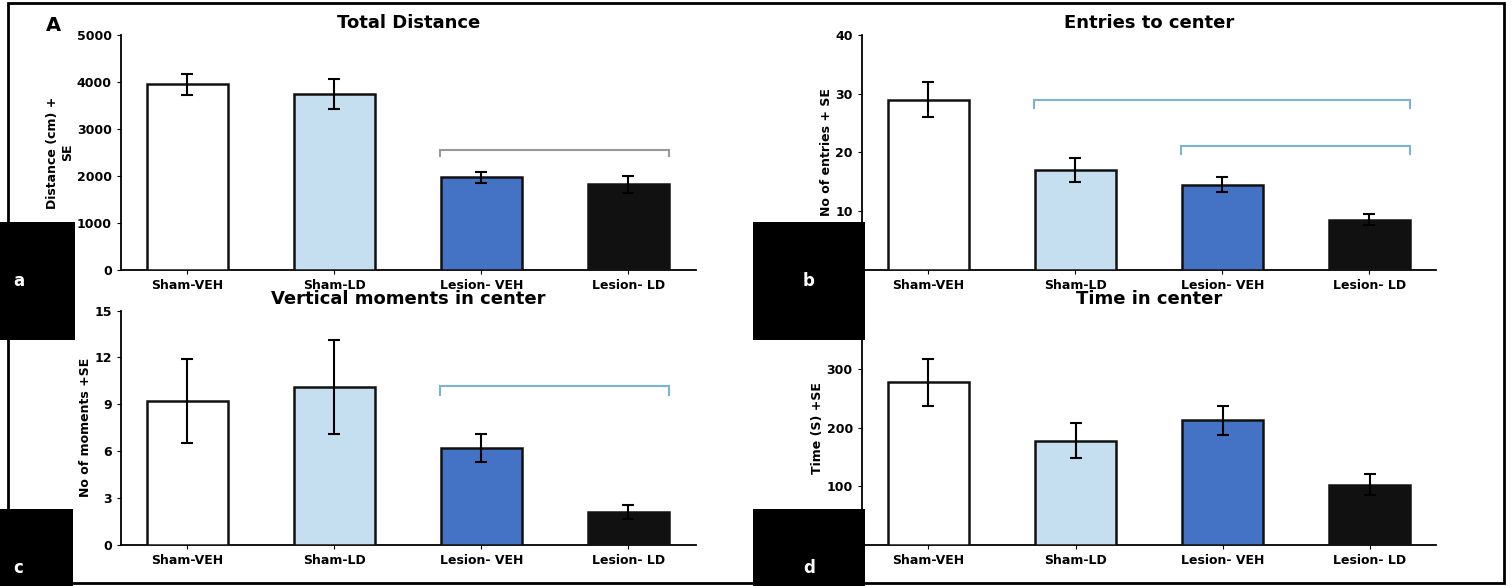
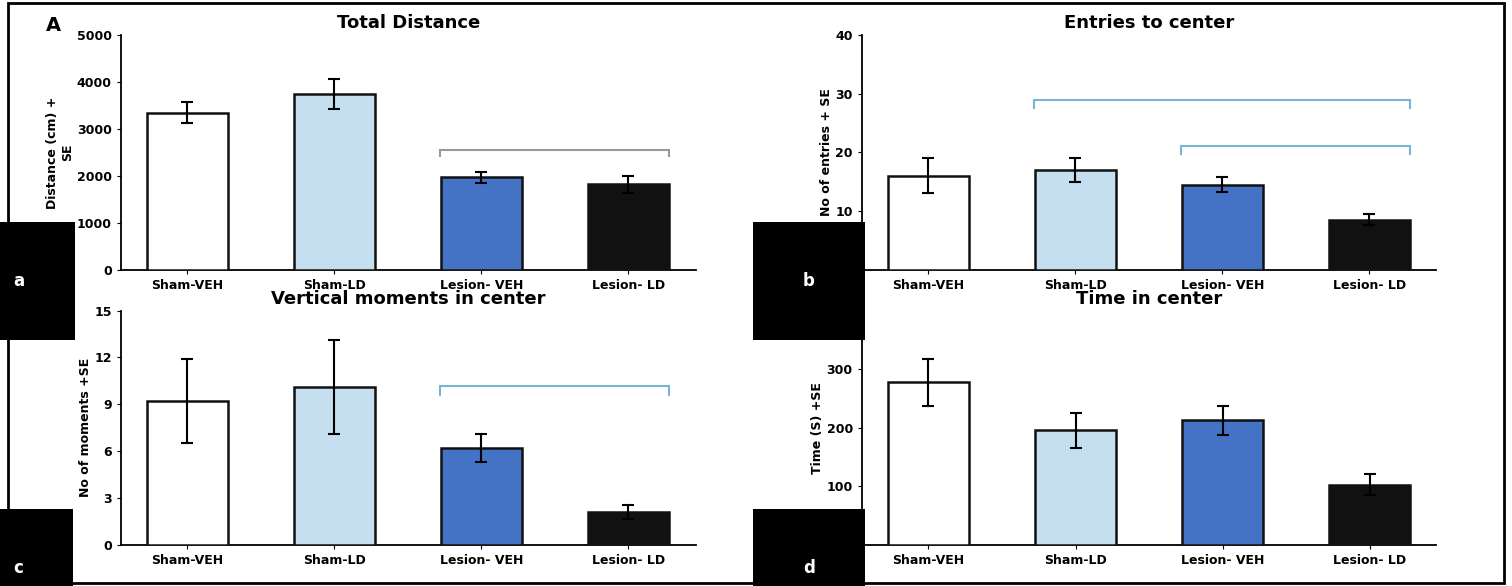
Total Distance/Sham-VEH: 3950 -> 3350
Entries to center/Sham-VEH: 29.0 -> 16.0
Time in center/Sham-LD: 178 -> 196
